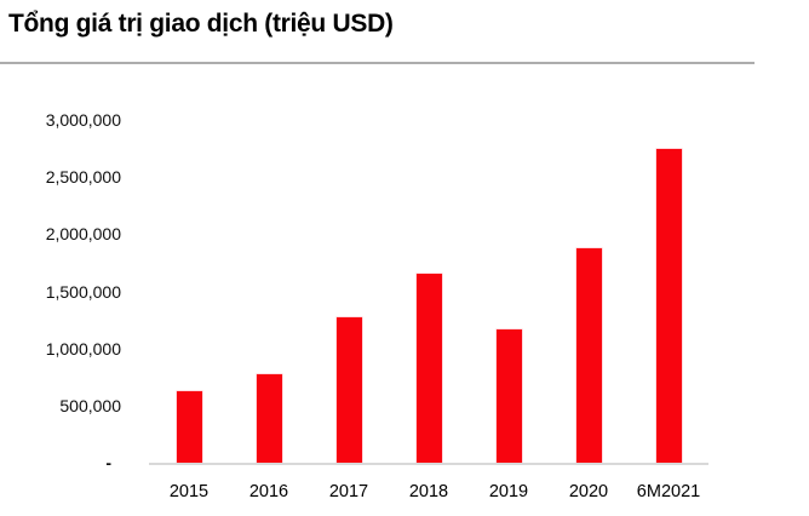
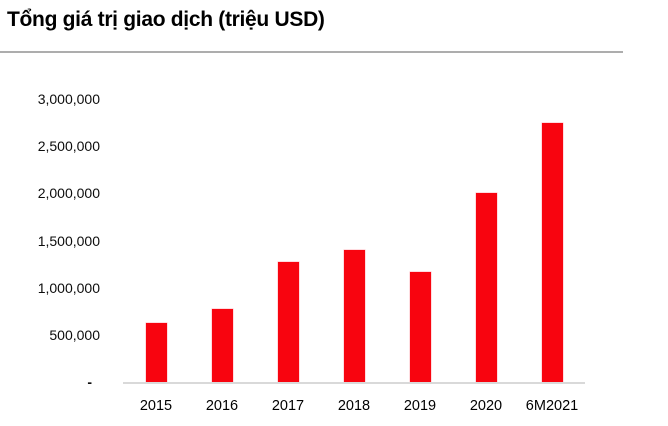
2018: 1600000 -> 1400000
2020: 1900000 -> 2000000
